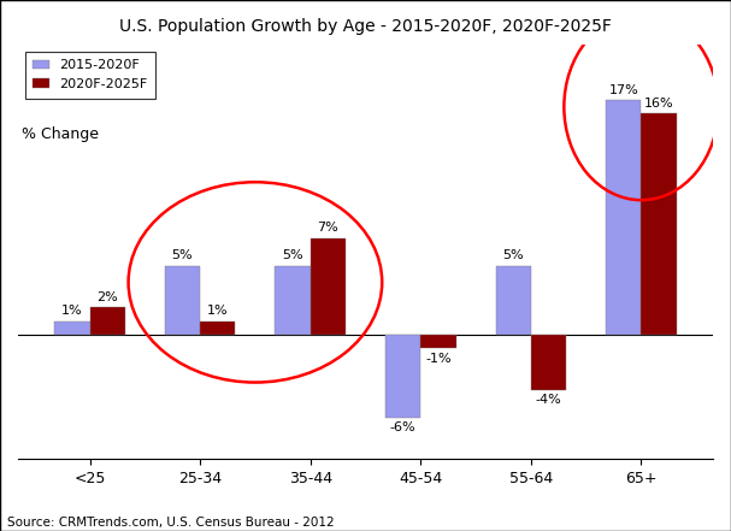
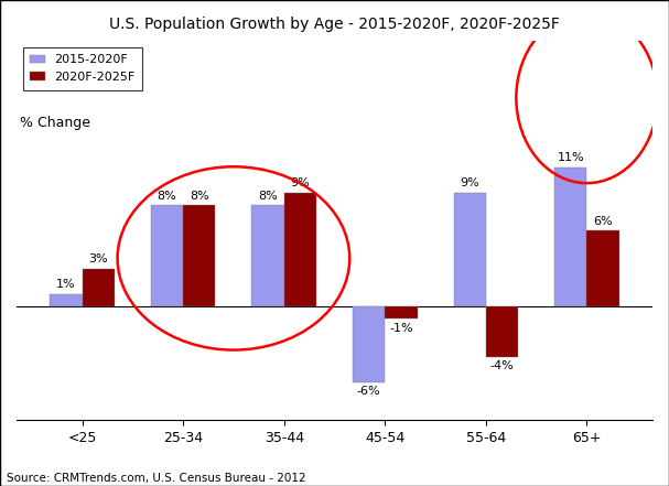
2020F-2025F/<25: 2% -> 3%
2015-2020F/25-34: 5% -> 8%
2020F-2025F/25-34: 1% -> 8%
2015-2020F/35-44: 5% -> 8%
2020F-2025F/35-44: 7% -> 9%
2015-2020F/55-64: 5% -> 9%
2015-2020F/65+: 17% -> 11%
2020F-2025F/65+: 16% -> 6%
